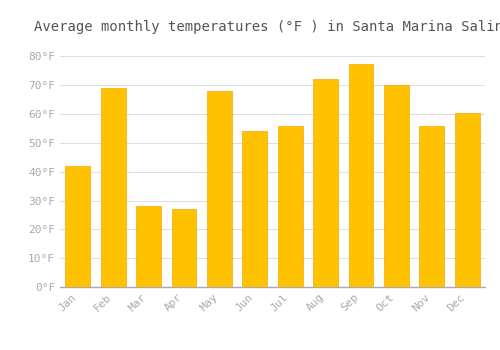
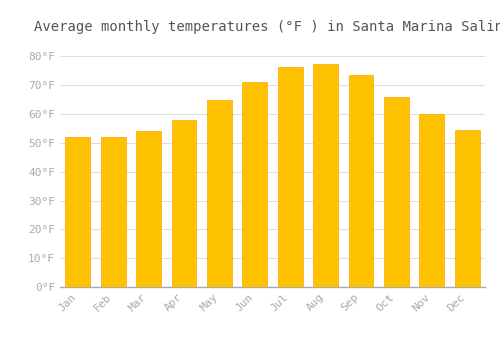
Jan: 42.0°F -> 52.0°F
Feb: 69.0°F -> 52.0°F
Mar: 28.0°F -> 54.0°F
Apr: 27.0°F -> 58.0°F
May: 68.0°F -> 65.0°F
Jun: 54.0°F -> 71.0°F
Jul: 56.0°F -> 76.5°F
Aug: 72.0°F -> 77.5°F
Sep: 77.5°F -> 73.5°F
Oct: 70.0°F -> 66.0°F
Nov: 56.0°F -> 60.0°F
Dec: 60.5°F -> 54.5°F
